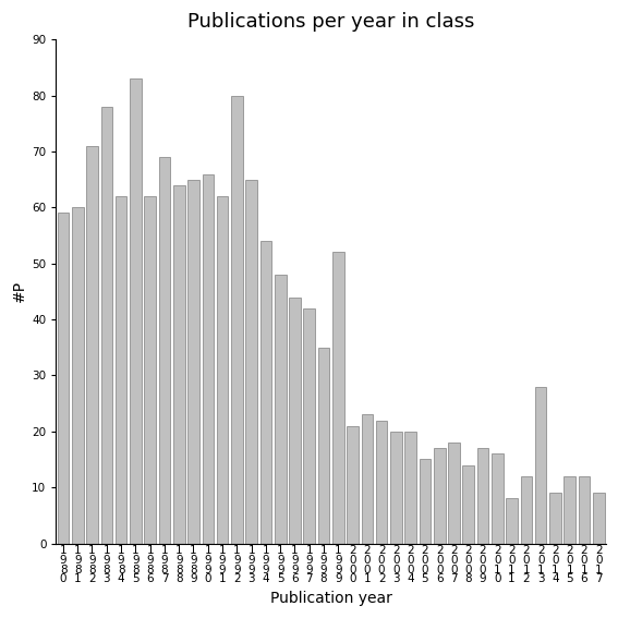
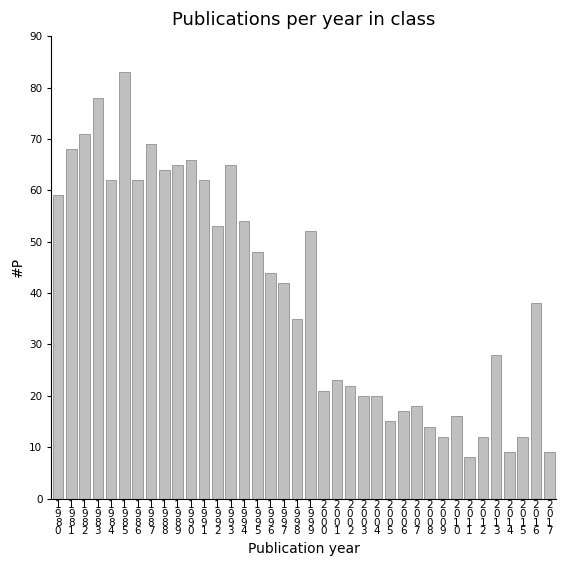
1 9 8 1: 60 -> 68
1 9 9 2: 80 -> 53
2 0 0 9: 17 -> 12
2 0 1 6: 12 -> 38
